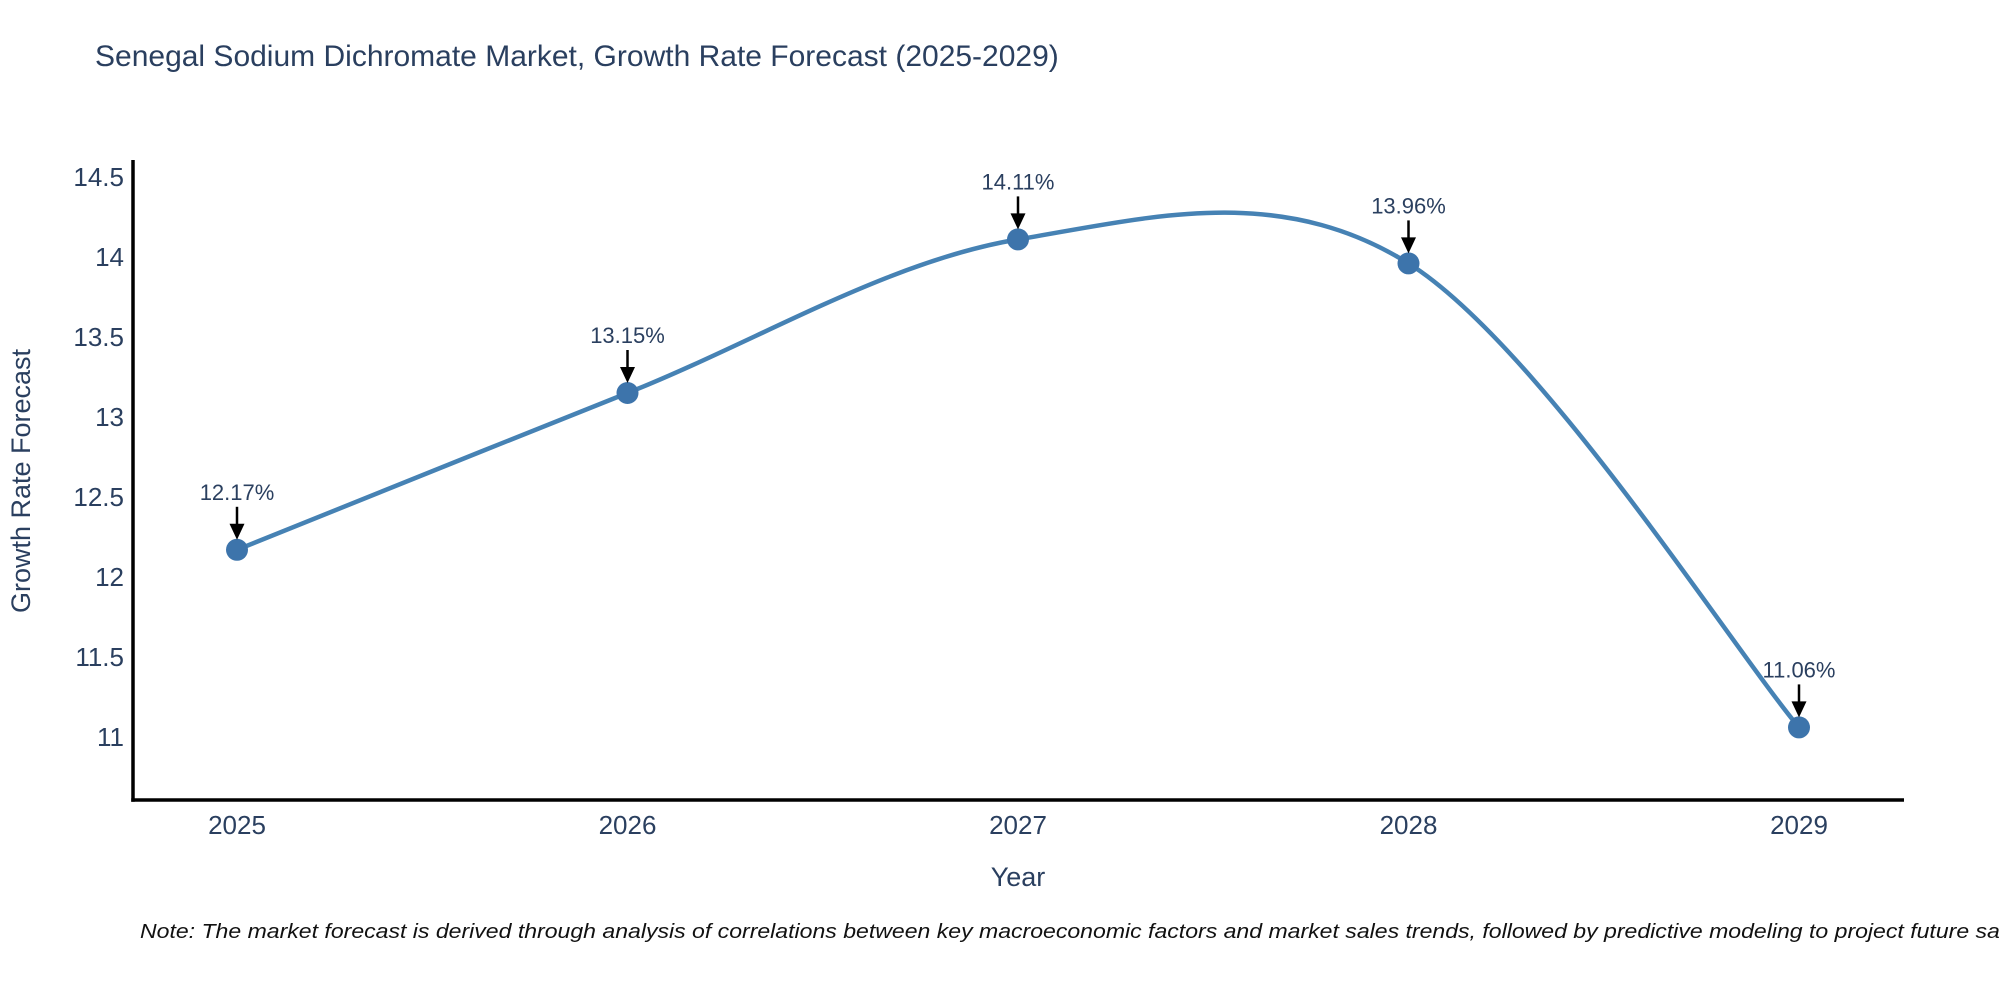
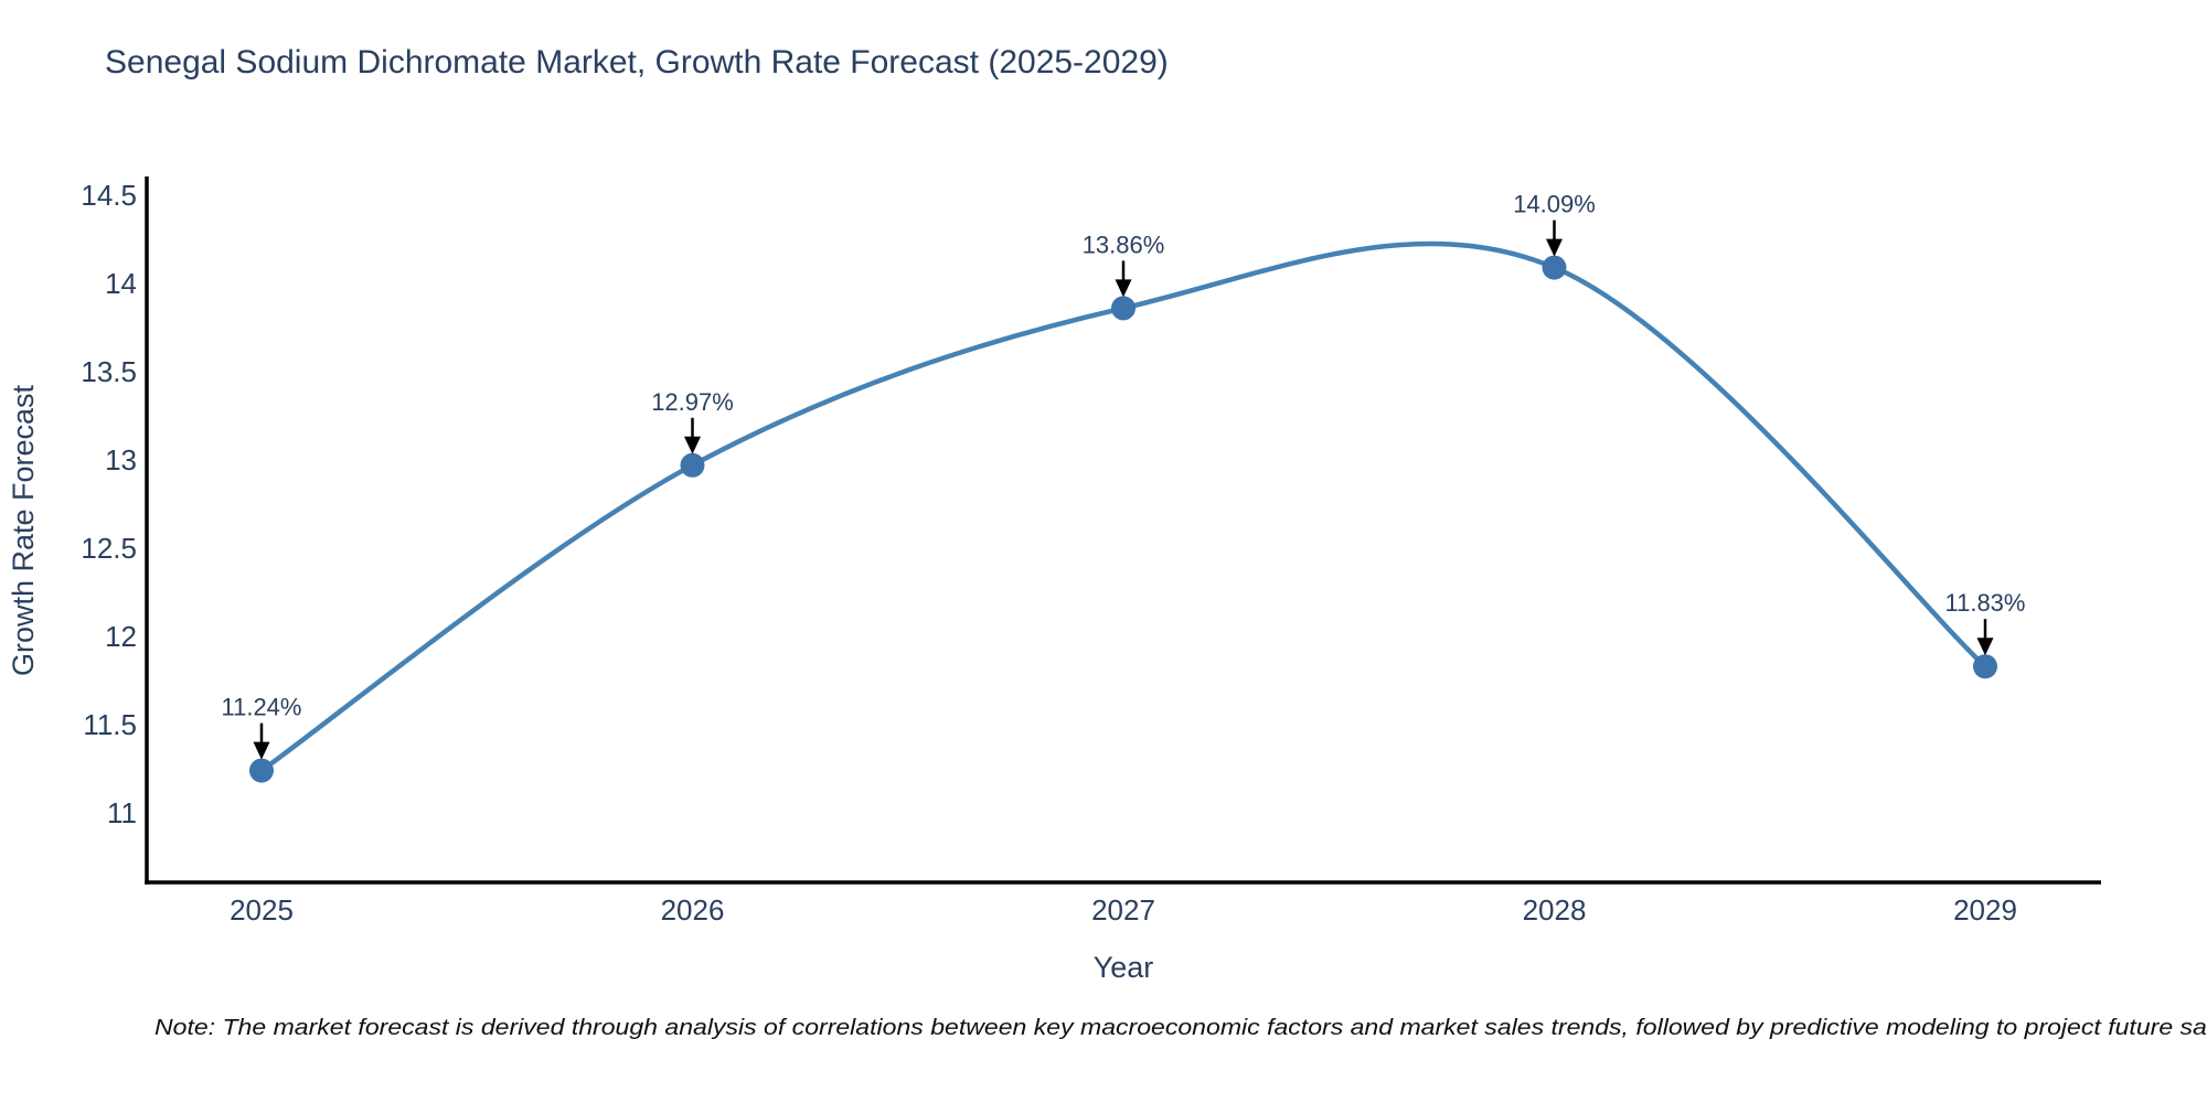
2025: 12.17% -> 11.24%
2026: 13.15% -> 12.97%
2027: 14.11% -> 13.86%
2028: 13.96% -> 14.09%
2029: 11.06% -> 11.83%
